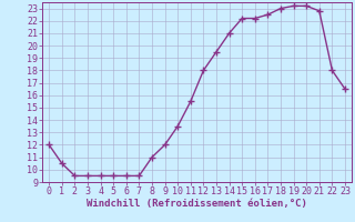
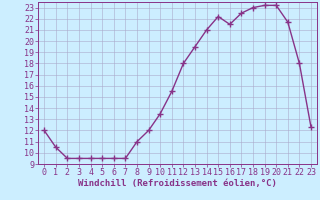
16: 22.2 -> 21.5
21: 22.8 -> 21.7
23: 16.5 -> 12.3
